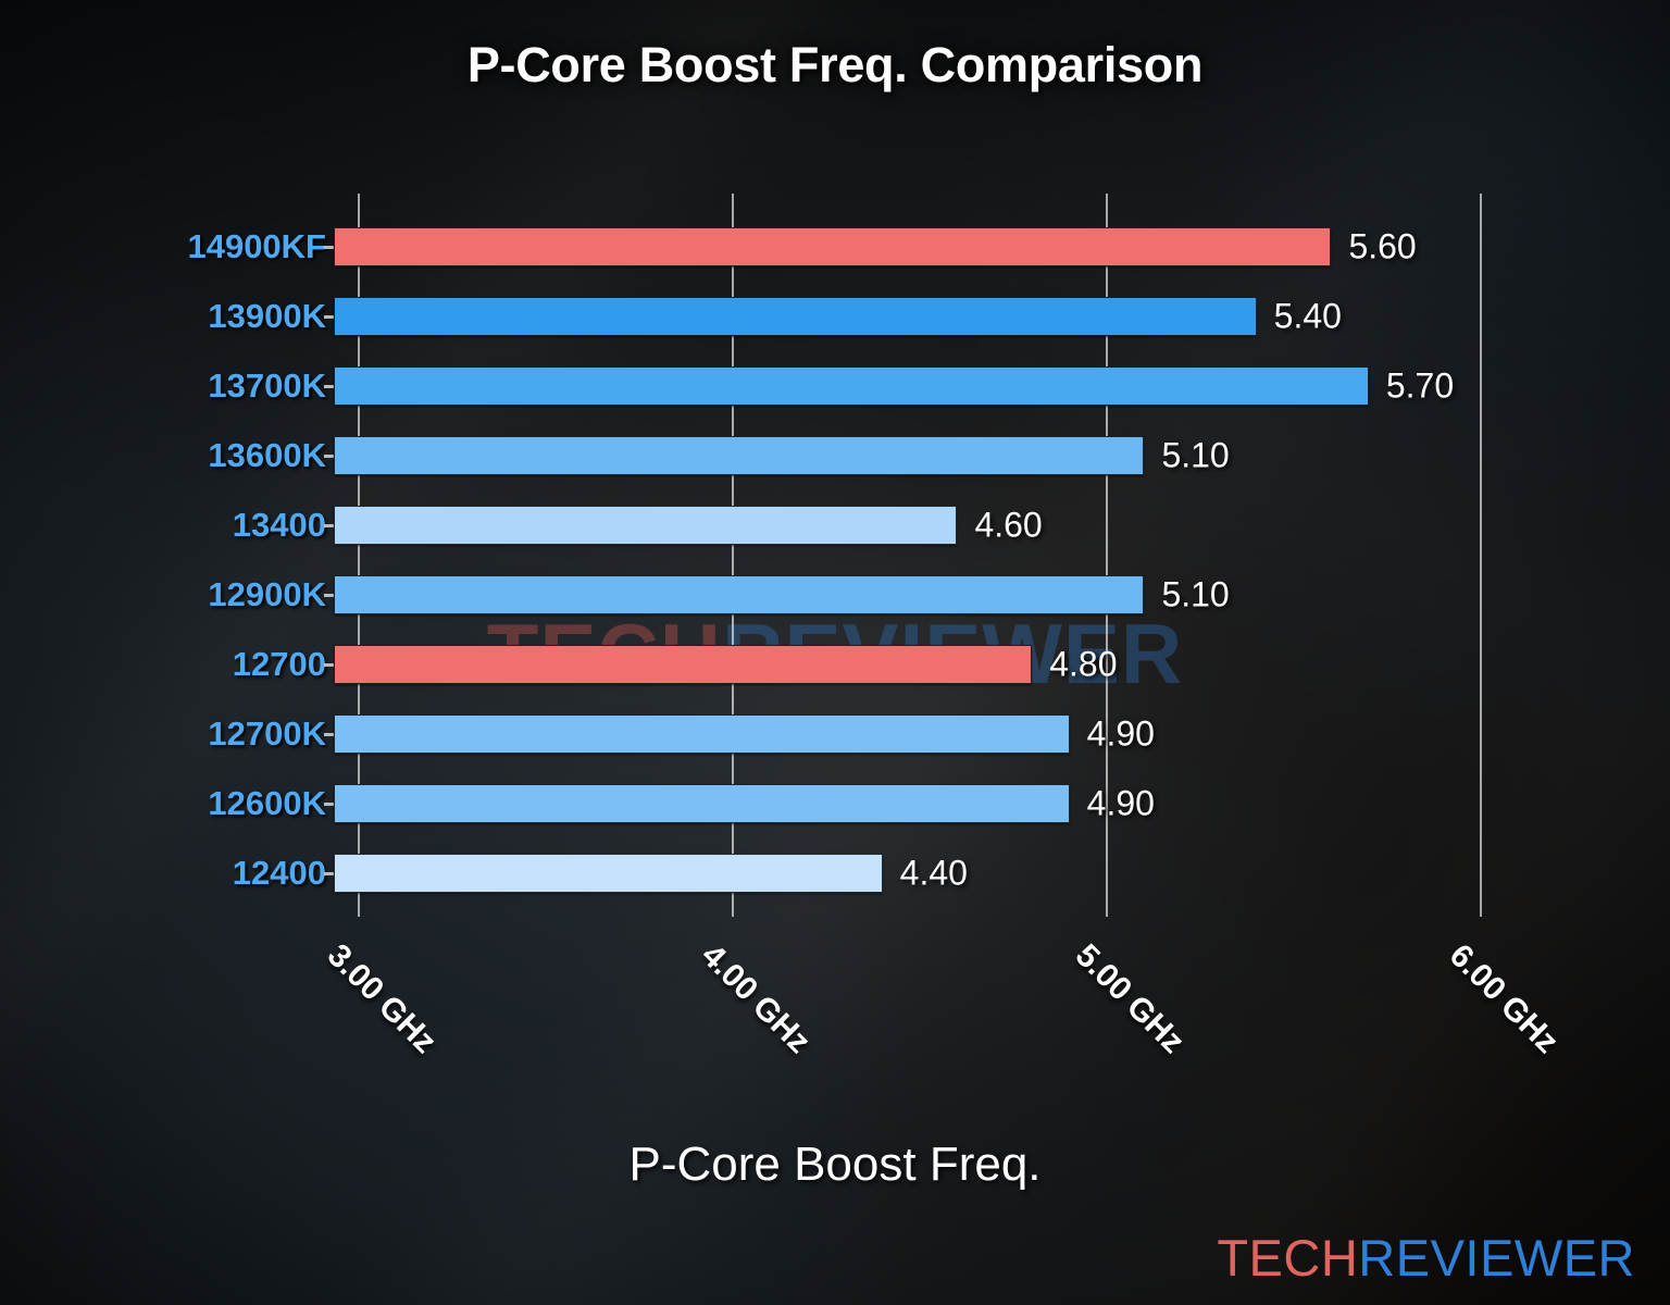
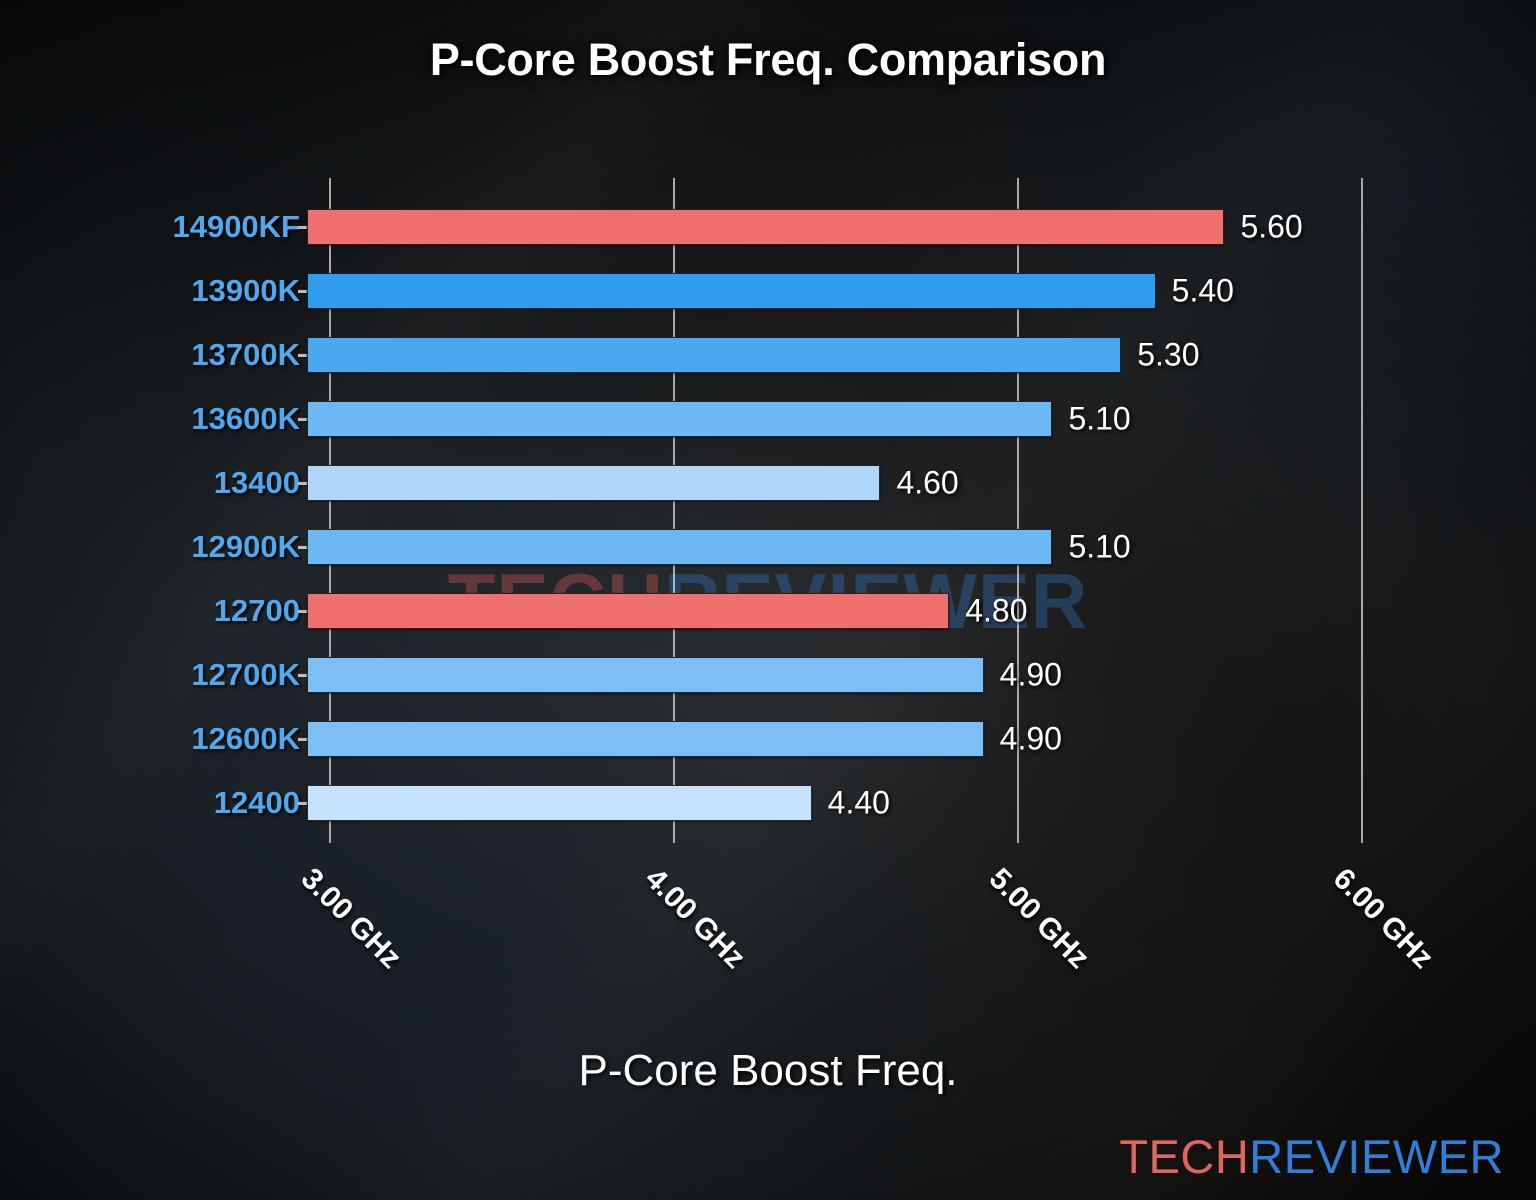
13700K: 5.70 -> 5.30
